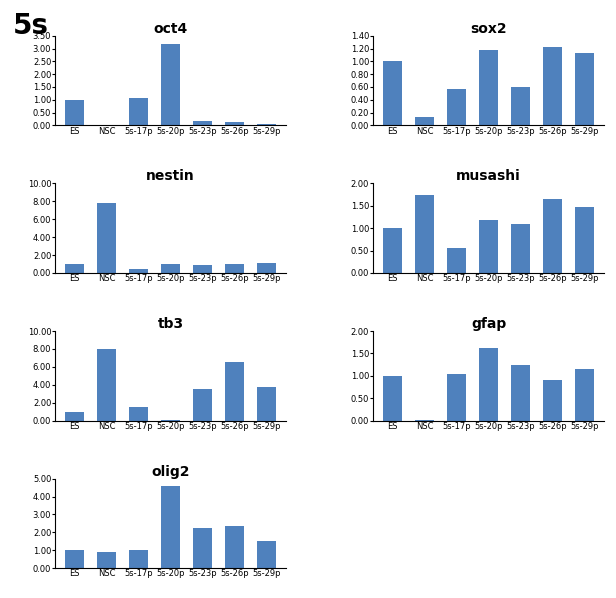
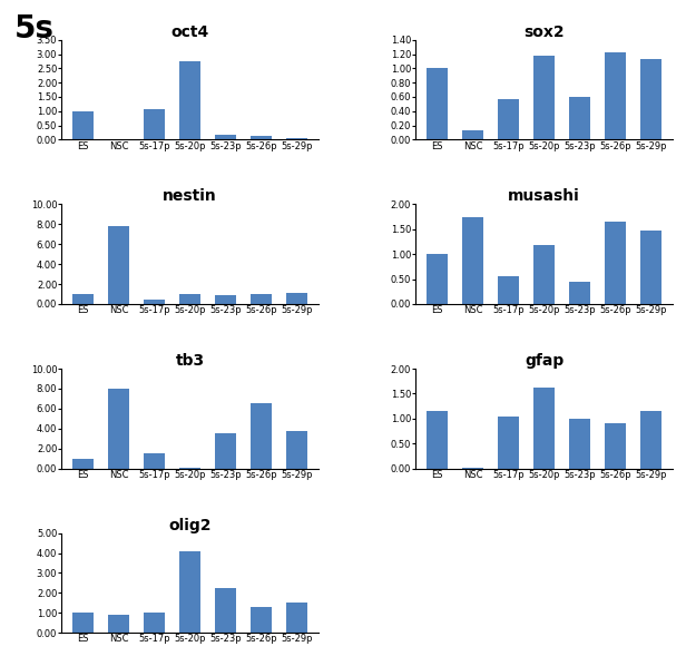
oct4/5s-20p: 3.18 -> 2.75
musashi/5s-23p: 1.10 -> 0.45
gfap/ES: 1.00 -> 1.15
gfap/5s-23p: 1.25 -> 1.00
olig2/5s-20p: 4.6 -> 4.1
olig2/5s-26p: 2.4 -> 1.3
